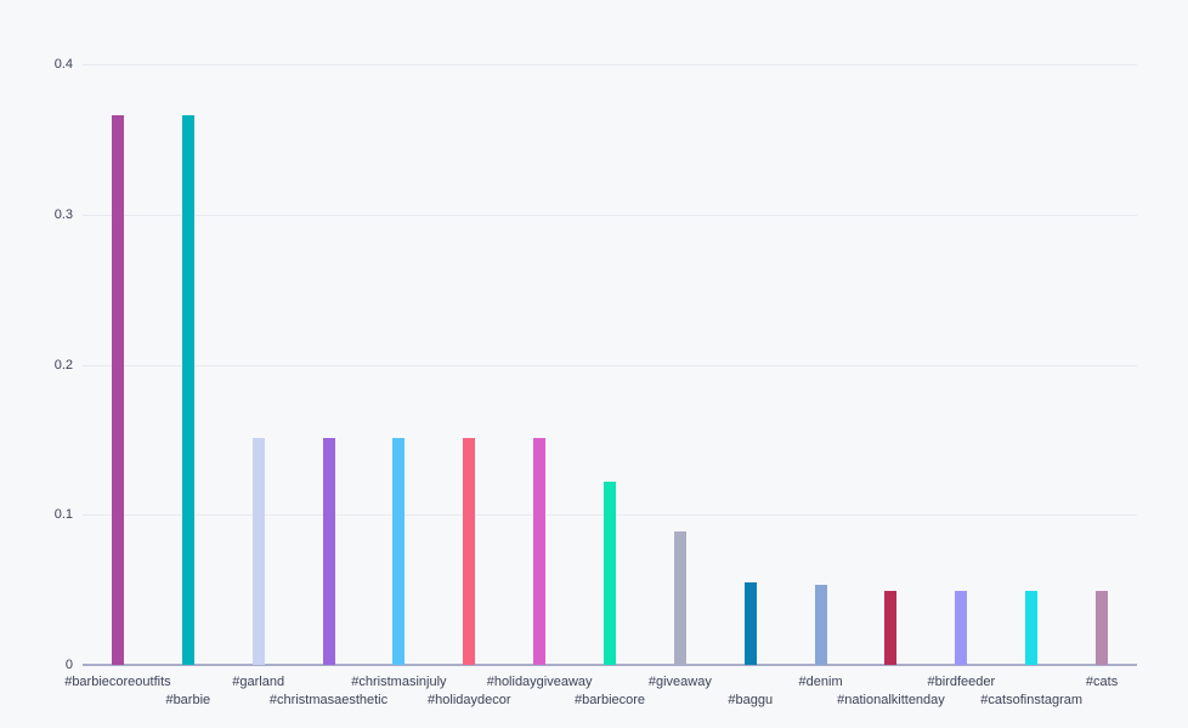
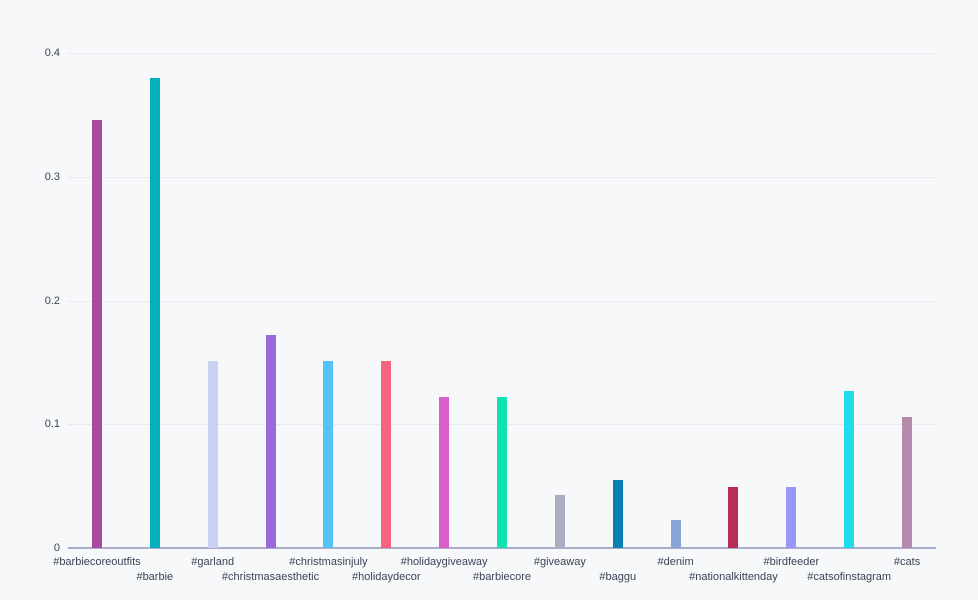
#barbiecoreoutfits: 0.366 -> 0.346
#barbie: 0.366 -> 0.380
#christmasaesthetic: 0.151 -> 0.172
#holidaygiveaway: 0.151 -> 0.122
#giveaway: 0.089 -> 0.043
#denim: 0.053 -> 0.023
#catsofinstagram: 0.049 -> 0.127
#cats: 0.049 -> 0.106
